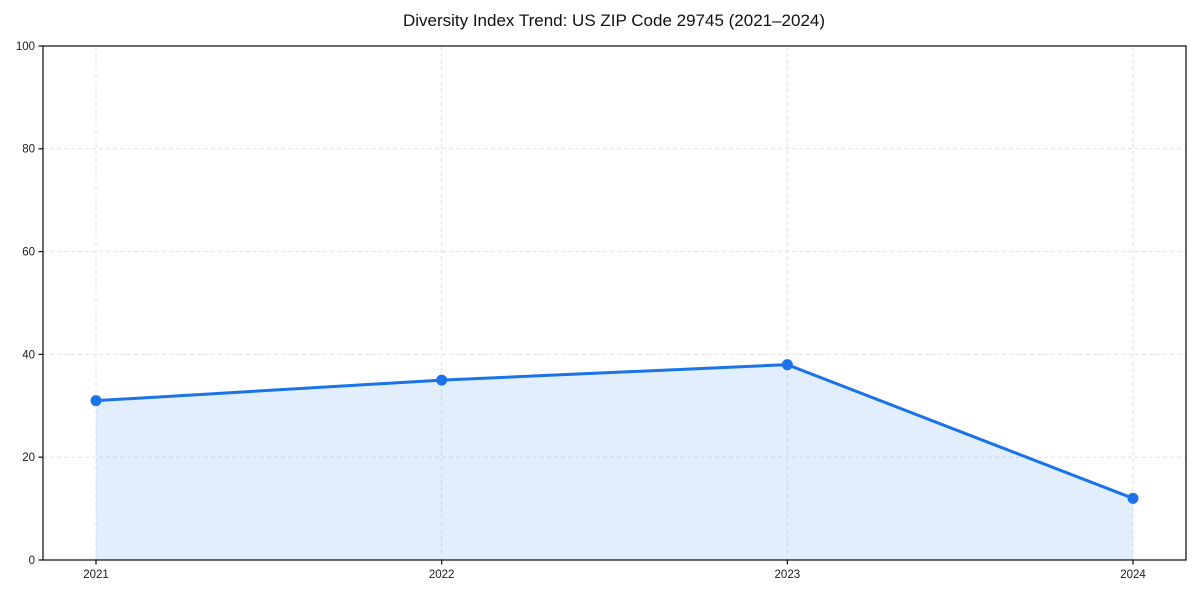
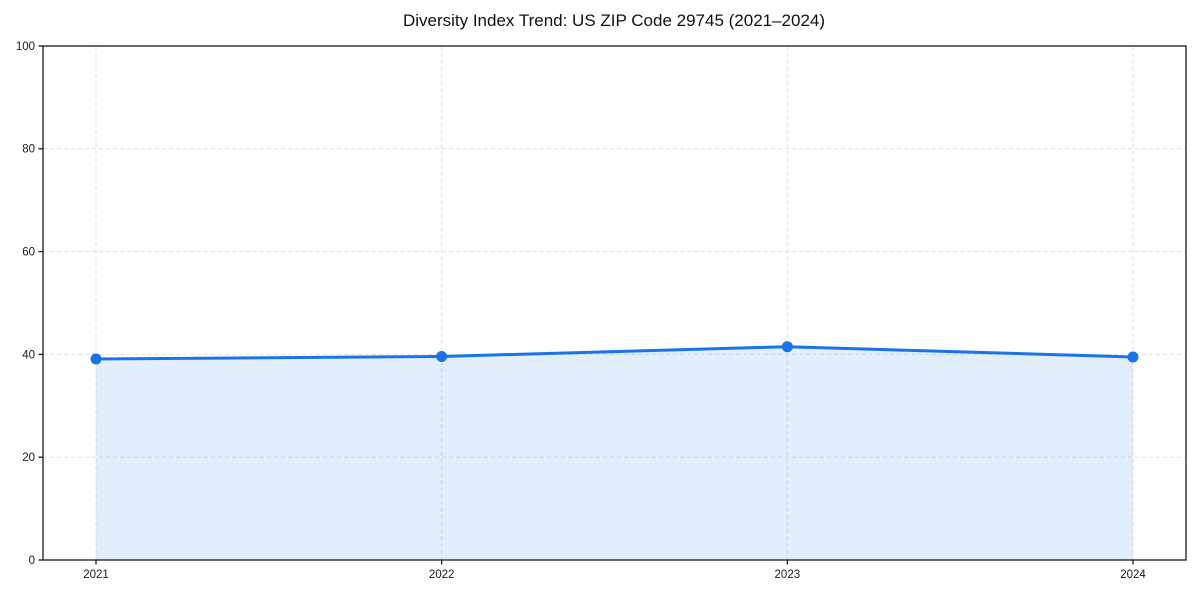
2021: 31 -> 39
2022: 35 -> 40
2023: 38 -> 42
2024: 12 -> 40
